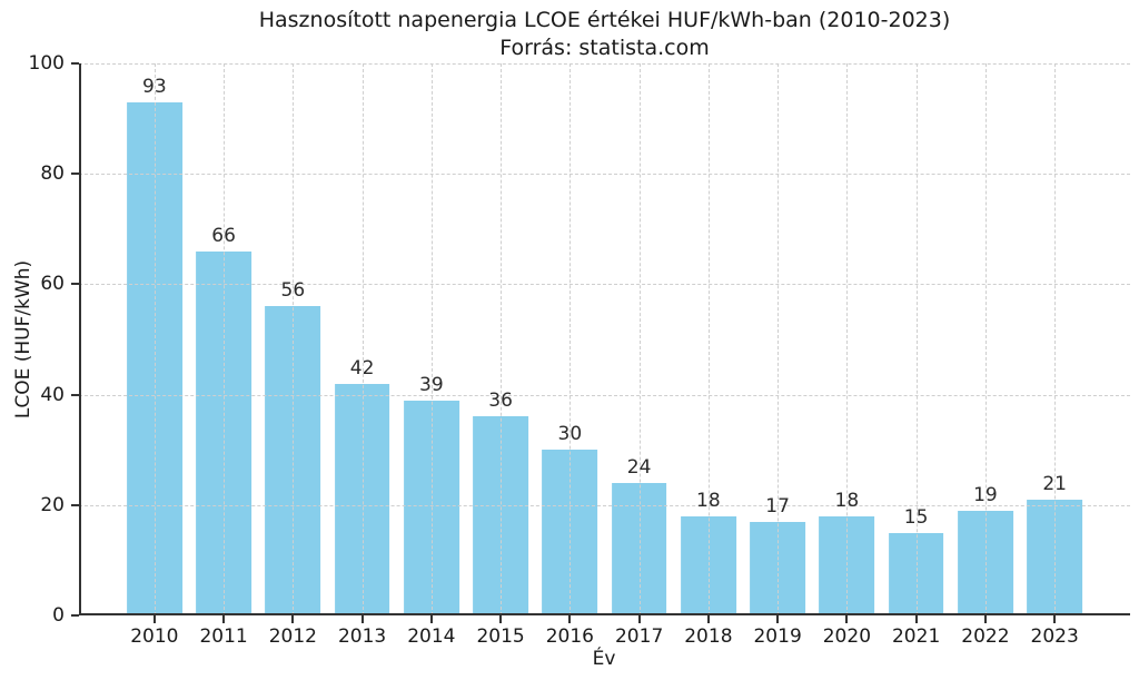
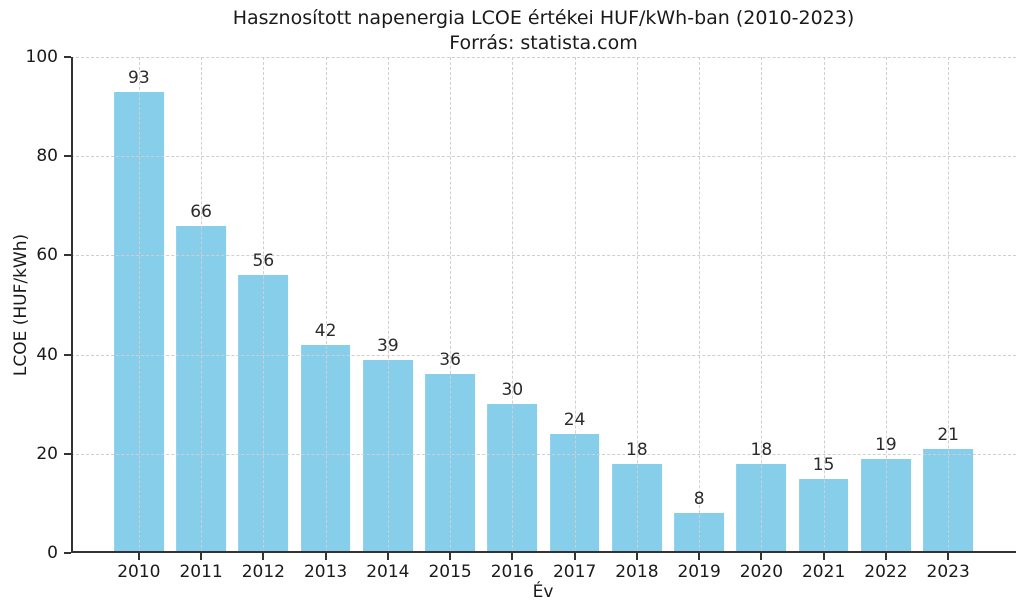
2019: 17 -> 8
